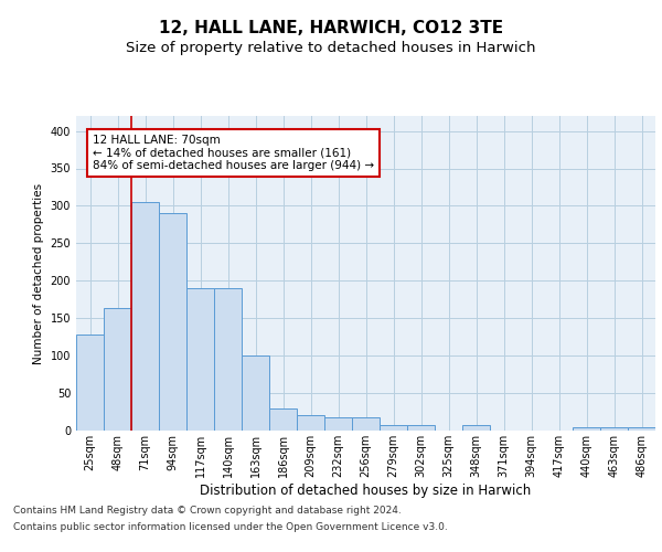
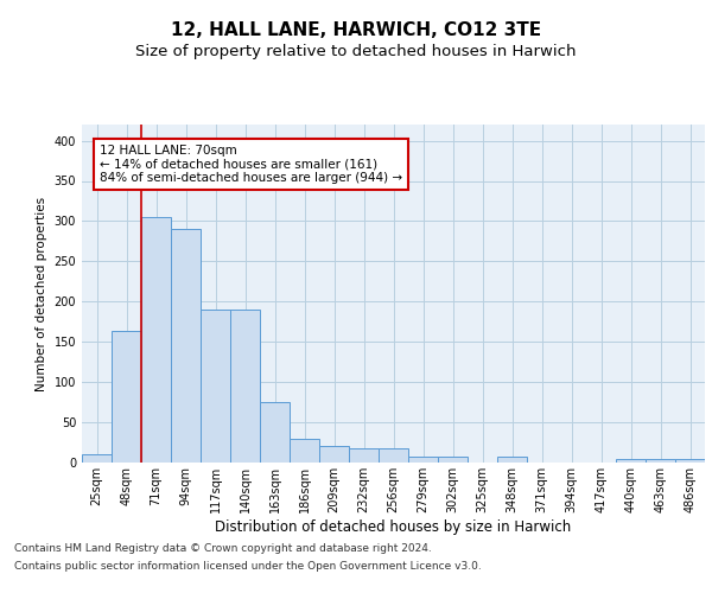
25sqm: 128 -> 10
163sqm: 100 -> 75
